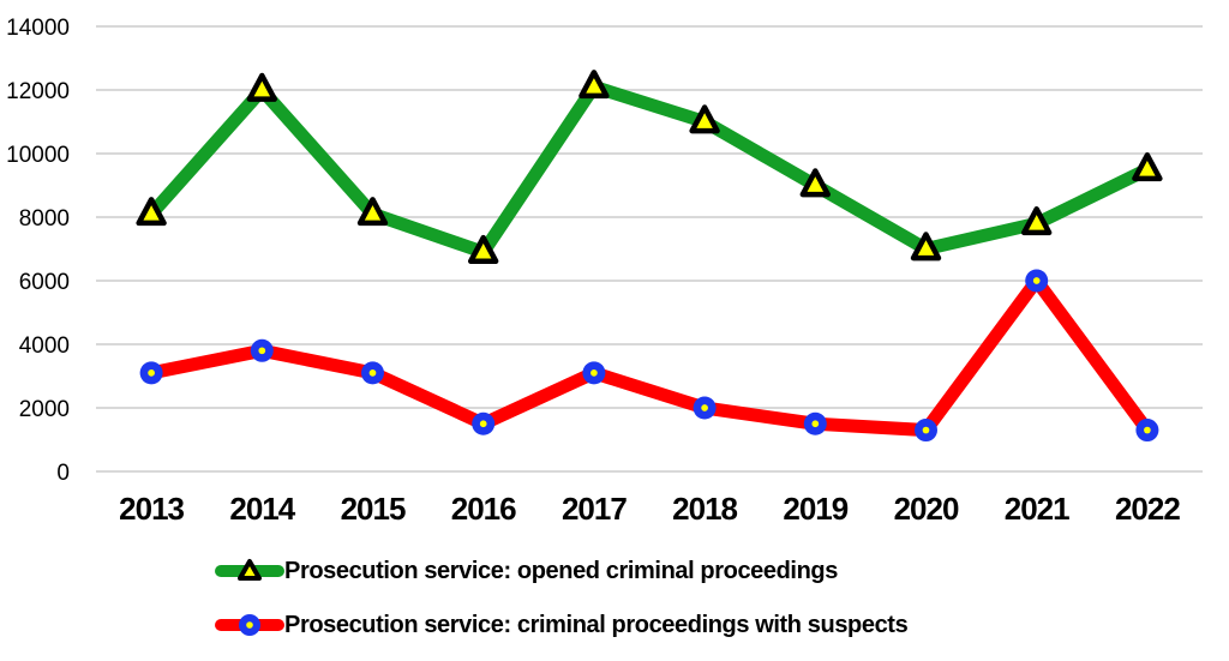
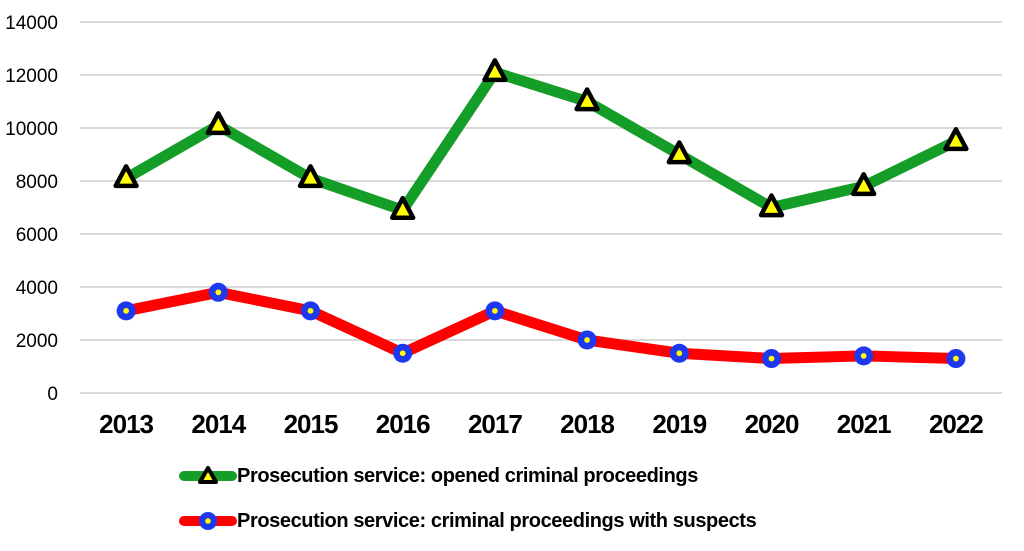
Prosecution service: opened criminal proceedings/2014: 12000 -> 10100
Prosecution service: criminal proceedings with suspects/2021: 6000 -> 1400
